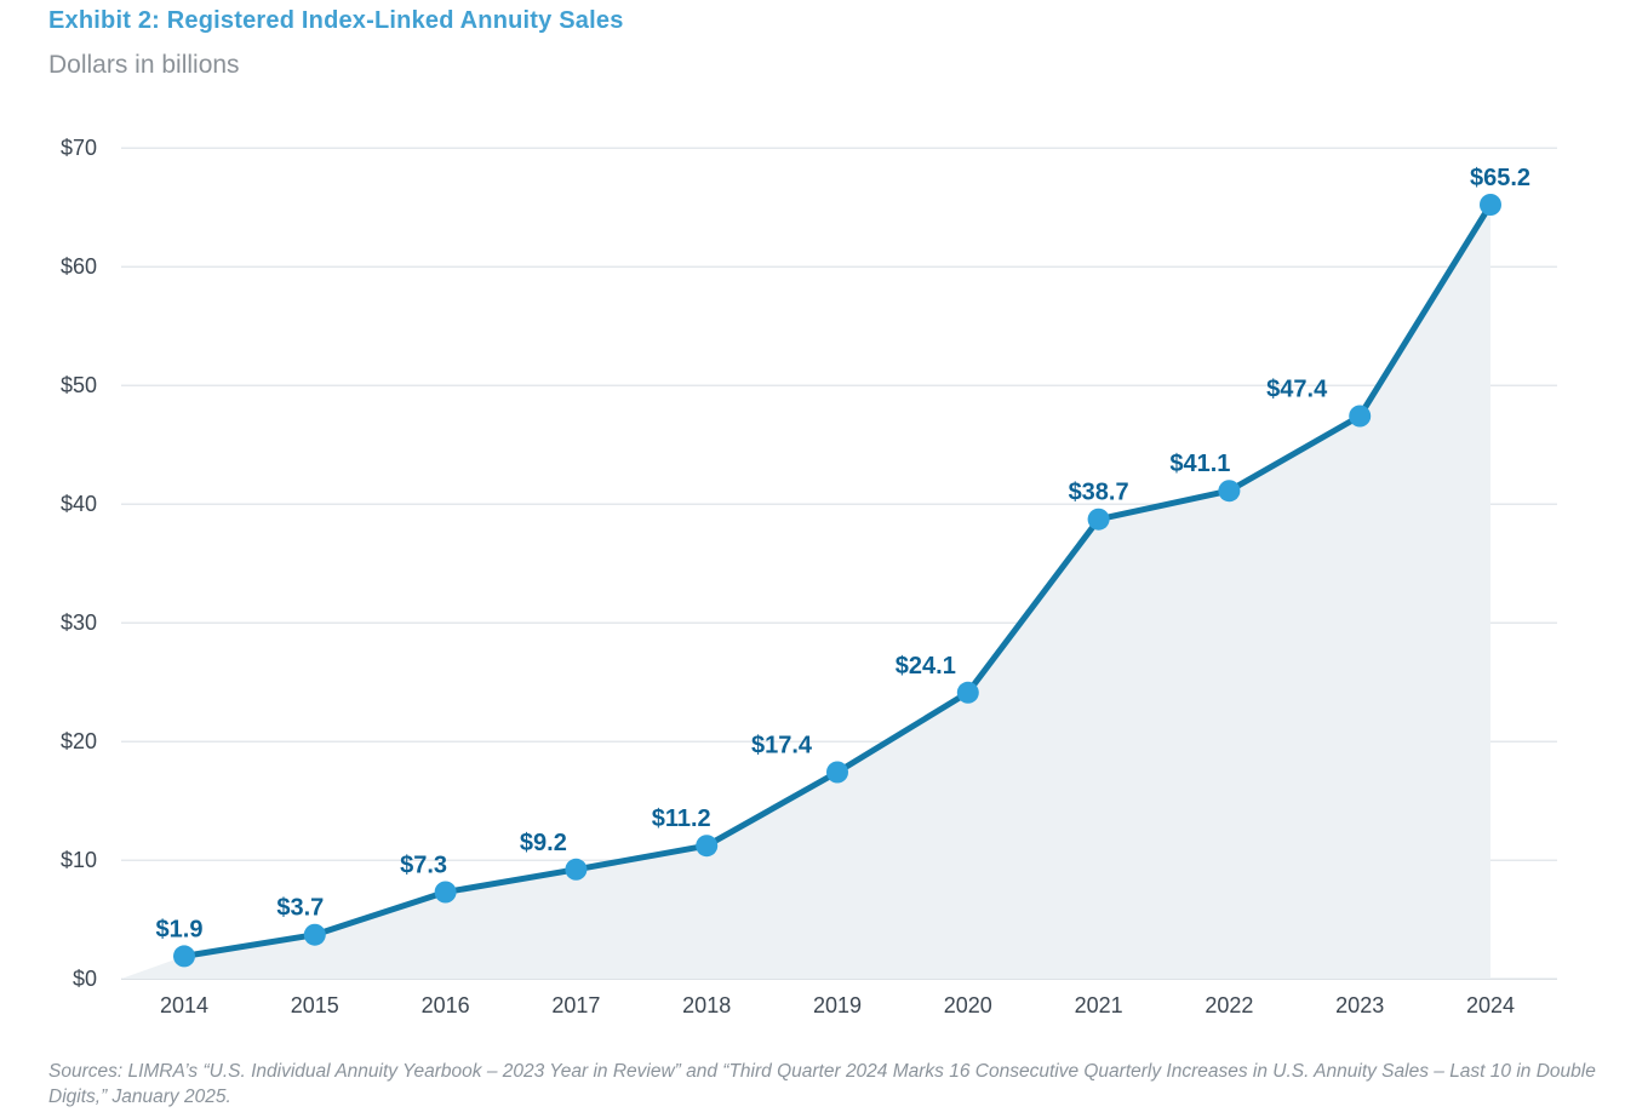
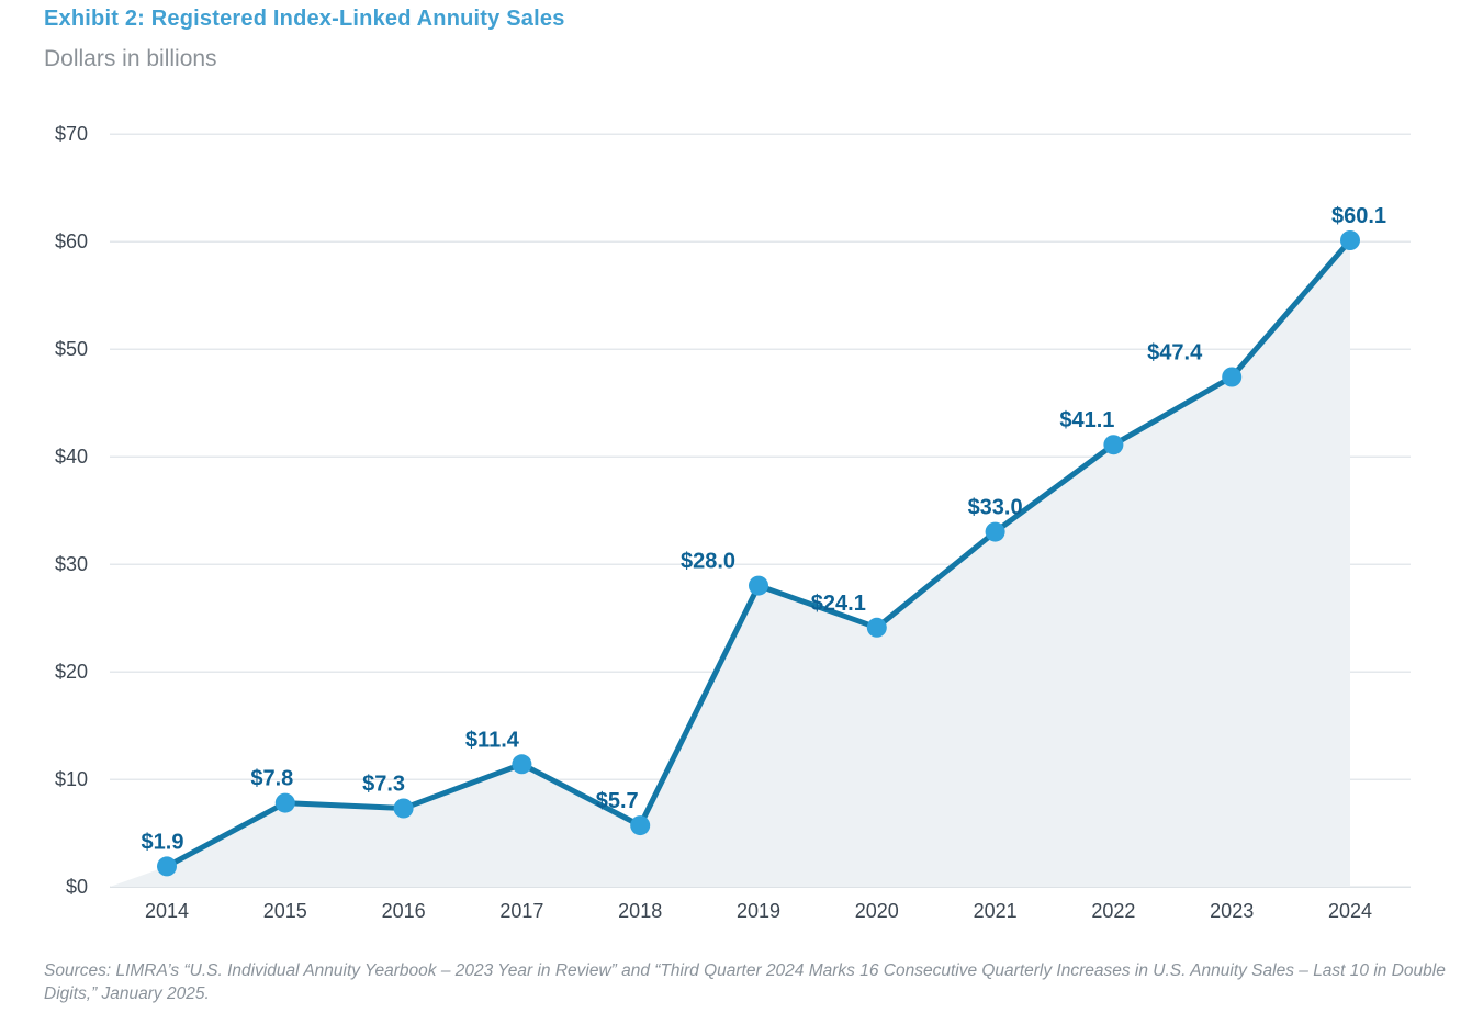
2015: $3.7 -> $7.8
2017: $9.2 -> $11.4
2018: $11.2 -> $5.7
2019: $17.4 -> $28.0
2021: $38.7 -> $33.0
2024: $65.2 -> $60.1
